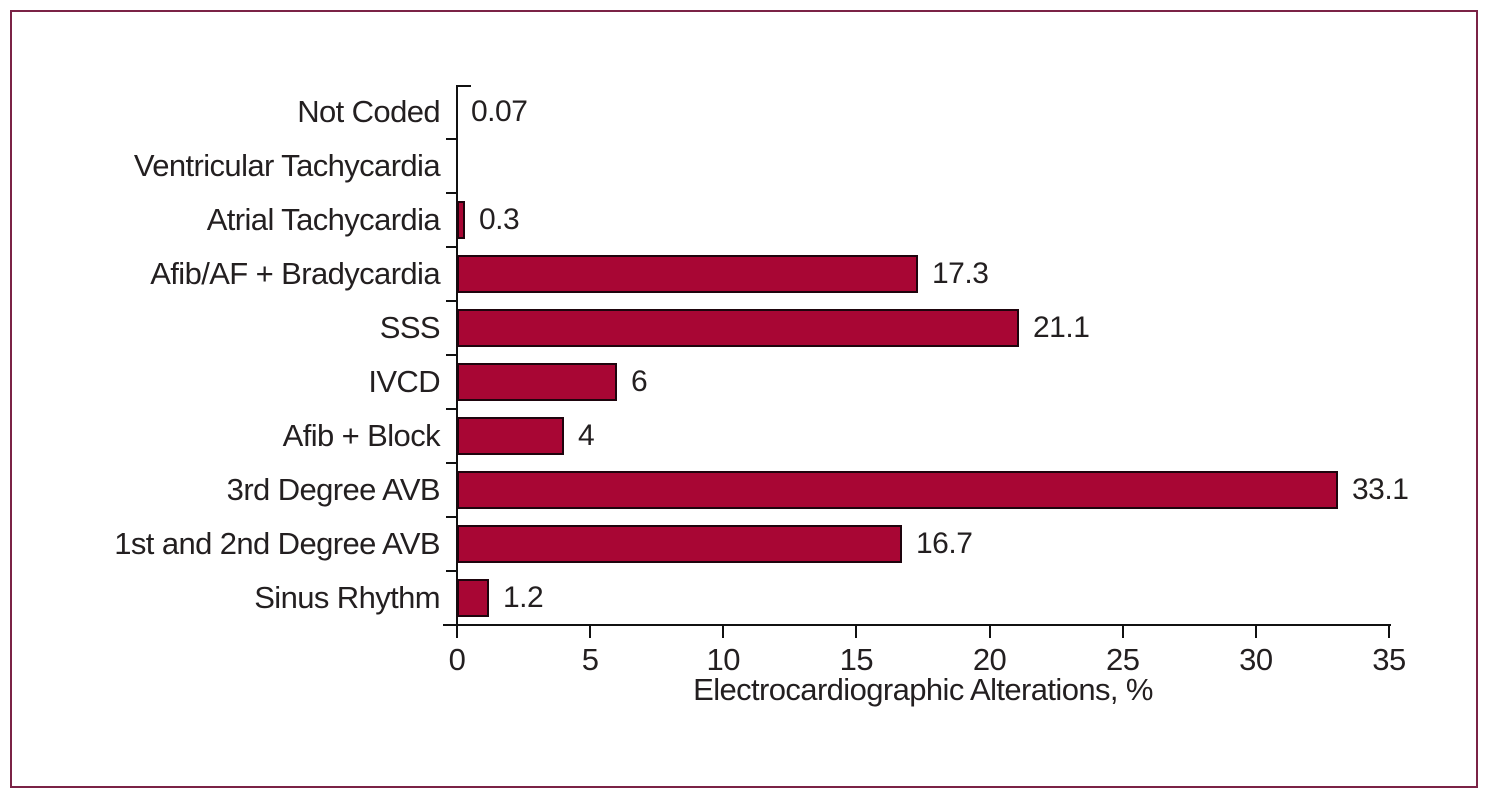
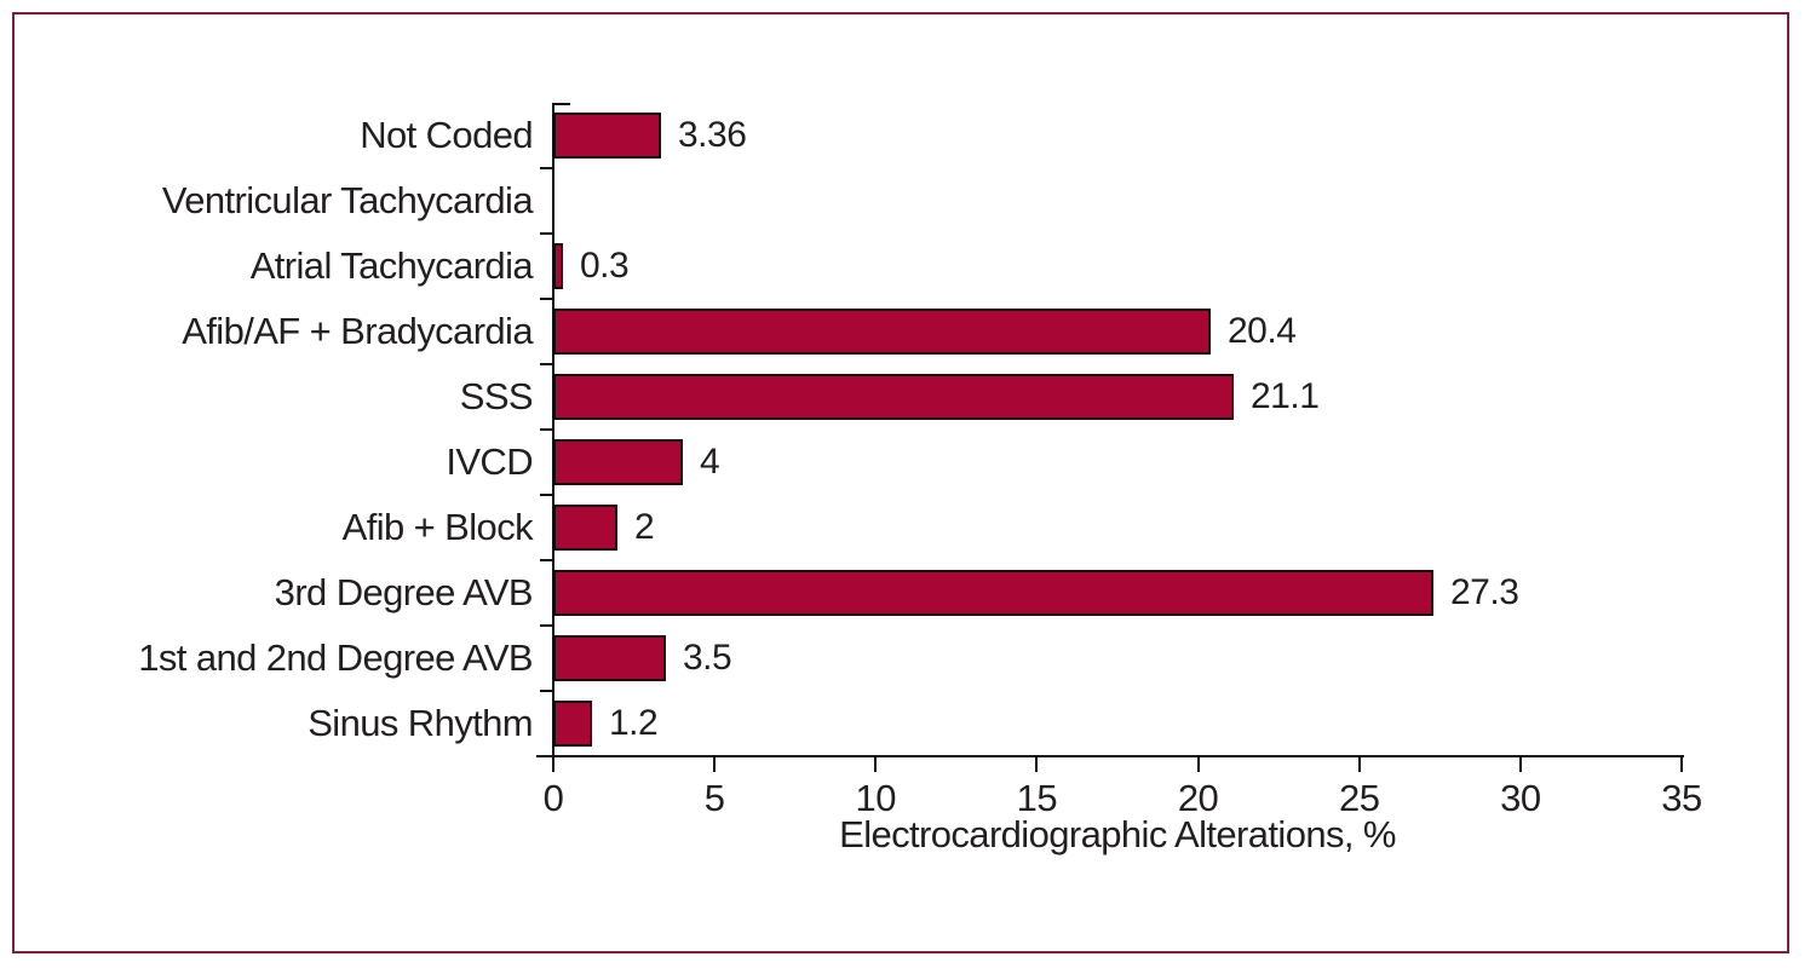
Not Coded: 0.07 -> 3.36
Afib/AF + Bradycardia: 17.3 -> 20.4
IVCD: 6 -> 4
Afib + Block: 4 -> 2
3rd Degree AVB: 33.1 -> 27.3
1st and 2nd Degree AVB: 16.7 -> 3.5
